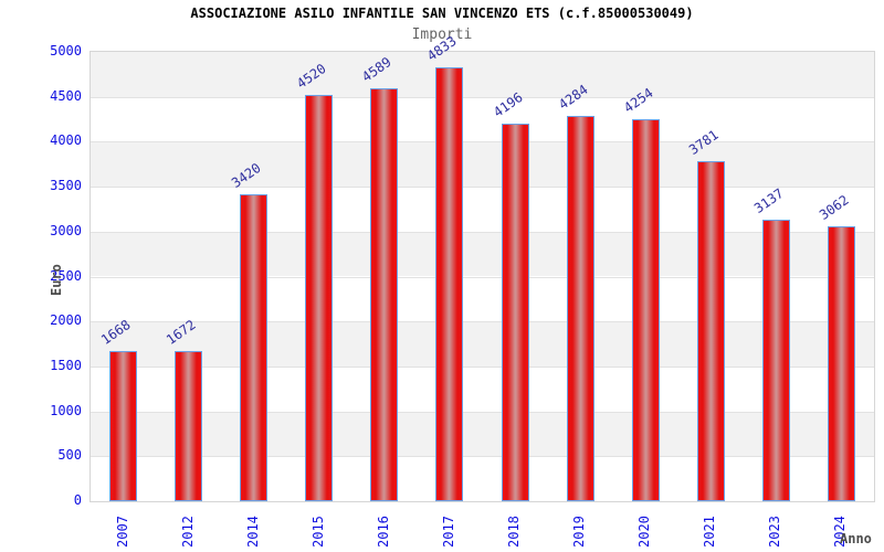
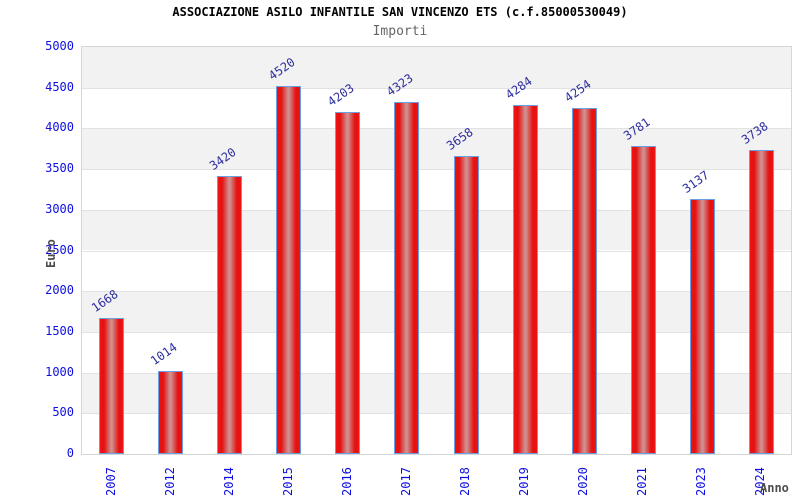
2012: 1672 -> 1014
2016: 4589 -> 4203
2017: 4833 -> 4323
2018: 4196 -> 3658
2024: 3062 -> 3738
